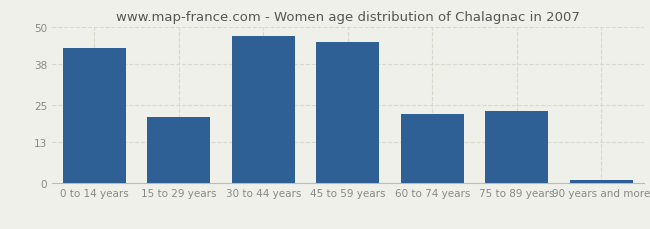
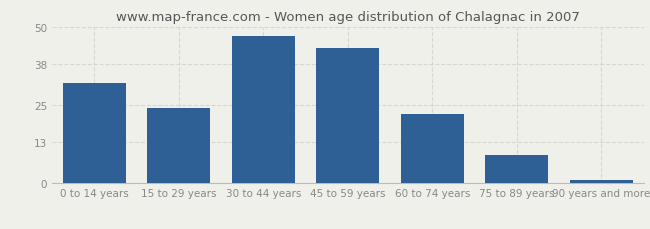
0 to 14 years: 43 -> 32
15 to 29 years: 21 -> 24
45 to 59 years: 45 -> 43
75 to 89 years: 23 -> 9
